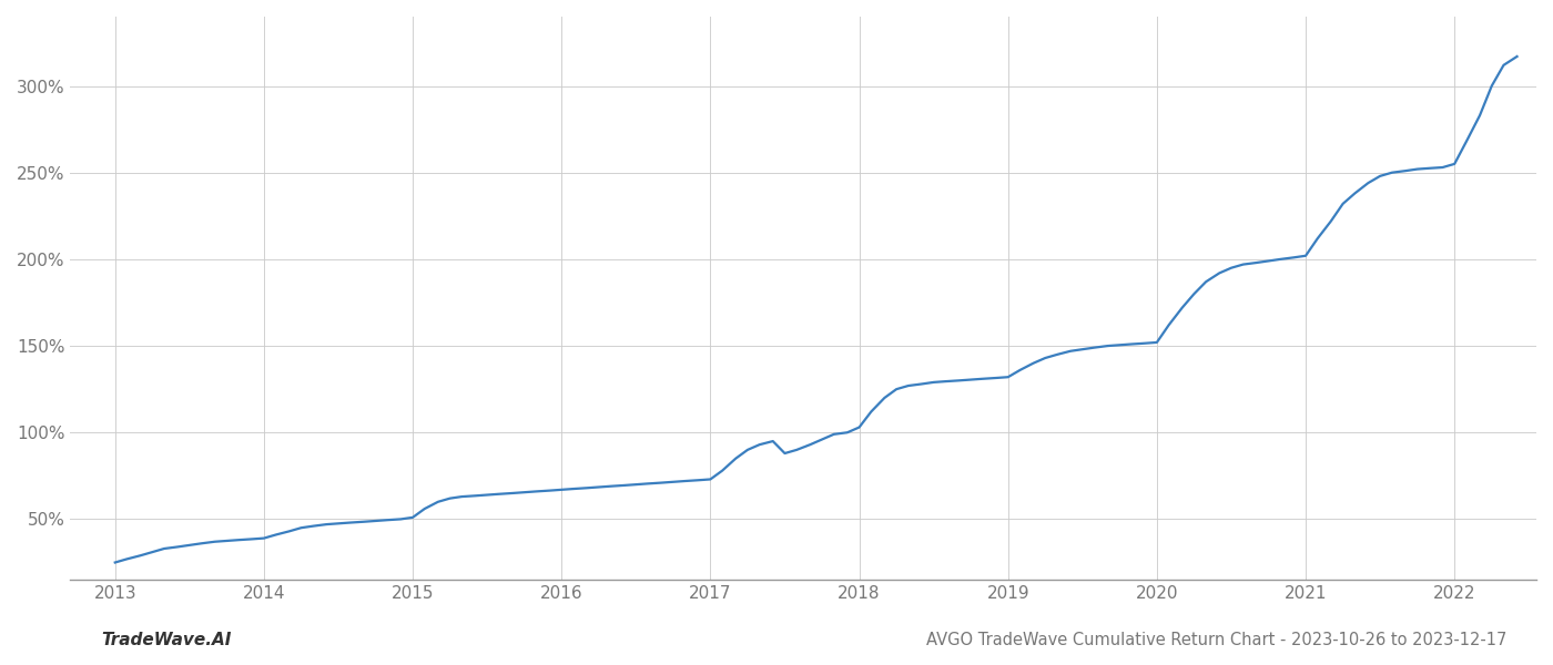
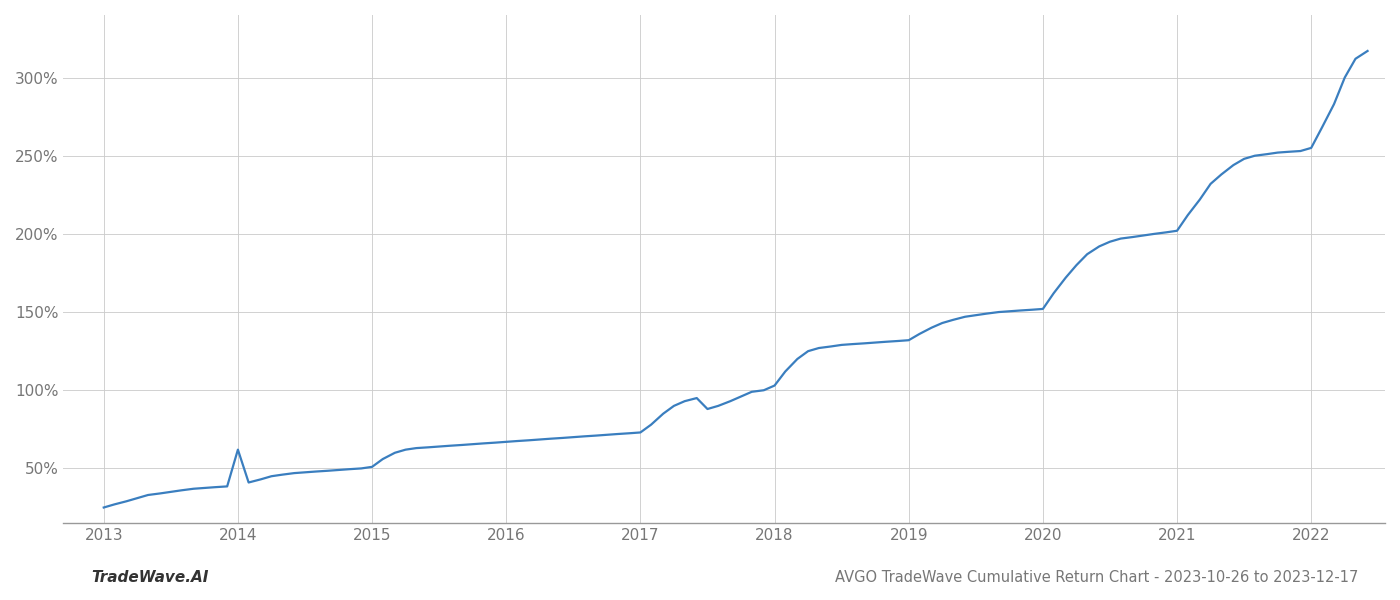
2014: 39% -> 62%
